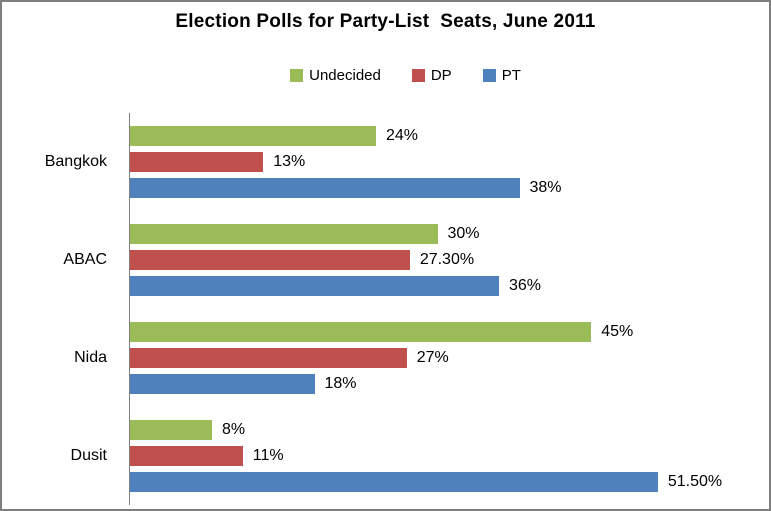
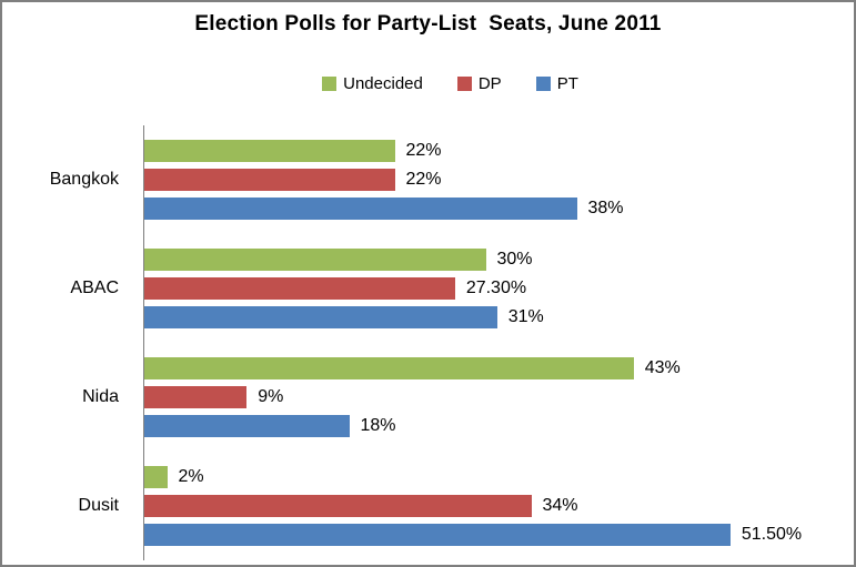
Undecided/Bangkok: 24% -> 22%
DP/Bangkok: 13% -> 22%
PT/ABAC: 36% -> 31%
Undecided/Nida: 45% -> 43%
DP/Nida: 27% -> 9%
Undecided/Dusit: 8% -> 2%
DP/Dusit: 11% -> 34%
